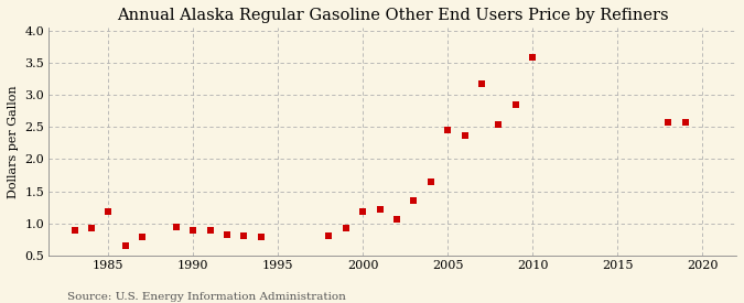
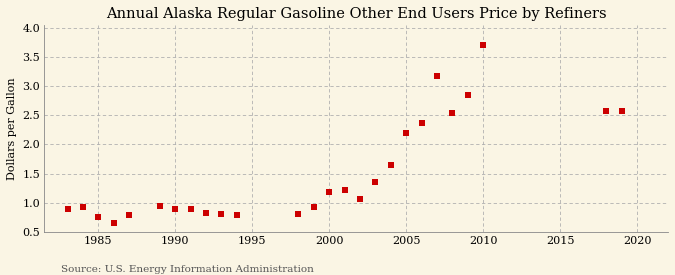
1985: 1.18 -> 0.75
2005: 2.46 -> 2.20
2010: 3.58 -> 3.70
